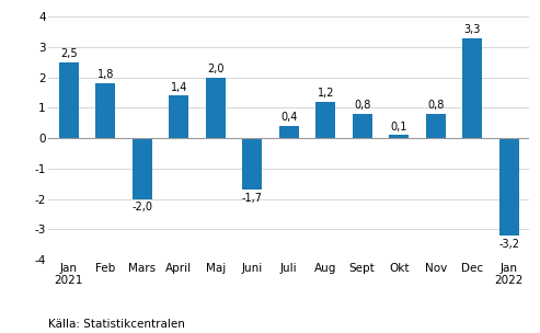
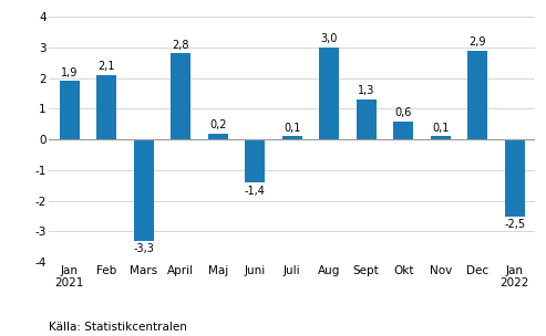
Jan 2021: 2,5 -> 1,9
Feb: 1,8 -> 2,1
Mars: -2,0 -> -3,3
April: 1,4 -> 2,8
Maj: 2,0 -> 0,2
Juni: -1,7 -> -1,4
Juli: 0,4 -> 0,1
Aug: 1,2 -> 3,0
Sept: 0,8 -> 1,3
Okt: 0,1 -> 0,6
Nov: 0,8 -> 0,1
Dec: 3,3 -> 2,9
Jan 2022: -3,2 -> -2,5
